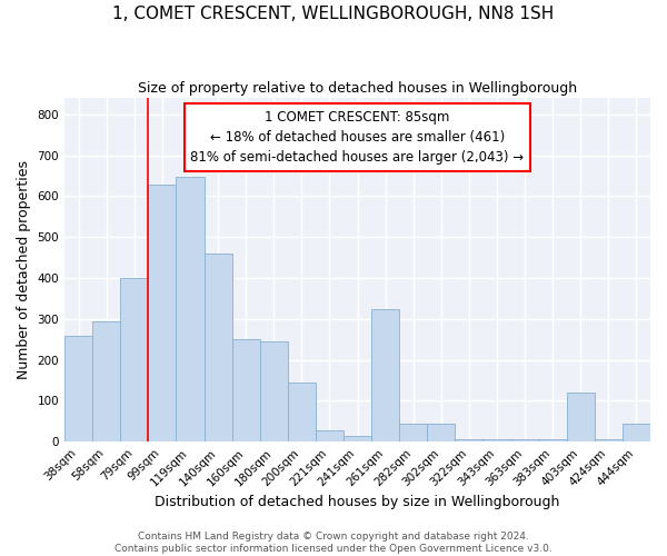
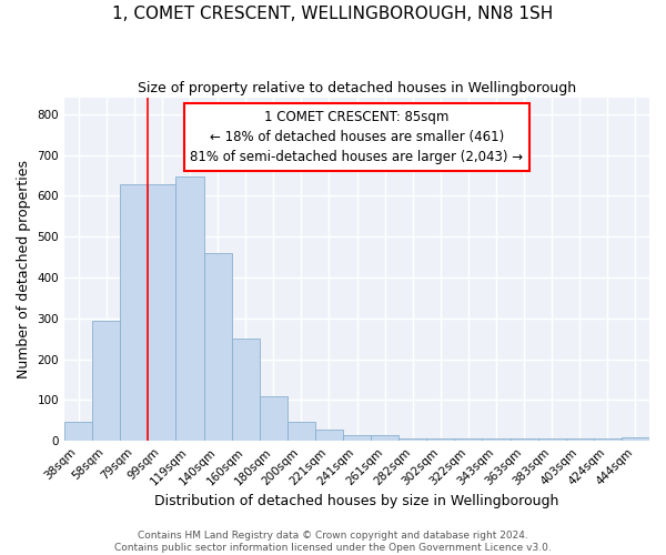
38sqm: 260 -> 48
79sqm: 400 -> 627
180sqm: 245 -> 110
200sqm: 145 -> 48
261sqm: 325 -> 15
282sqm: 45 -> 5
302sqm: 45 -> 5
403sqm: 120 -> 5
444sqm: 45 -> 8
